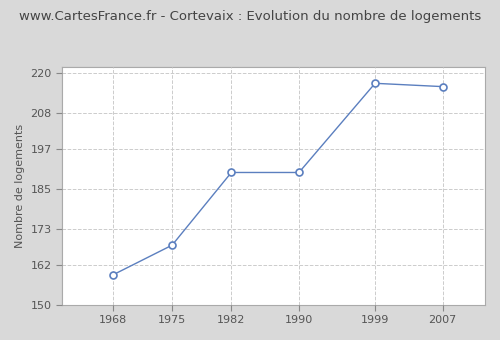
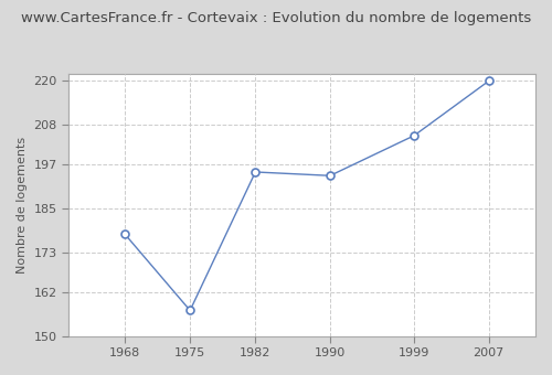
1968: 159 -> 178
1975: 168 -> 157
1982: 190 -> 195
1990: 190 -> 194
1999: 217 -> 205
2007: 216 -> 220
